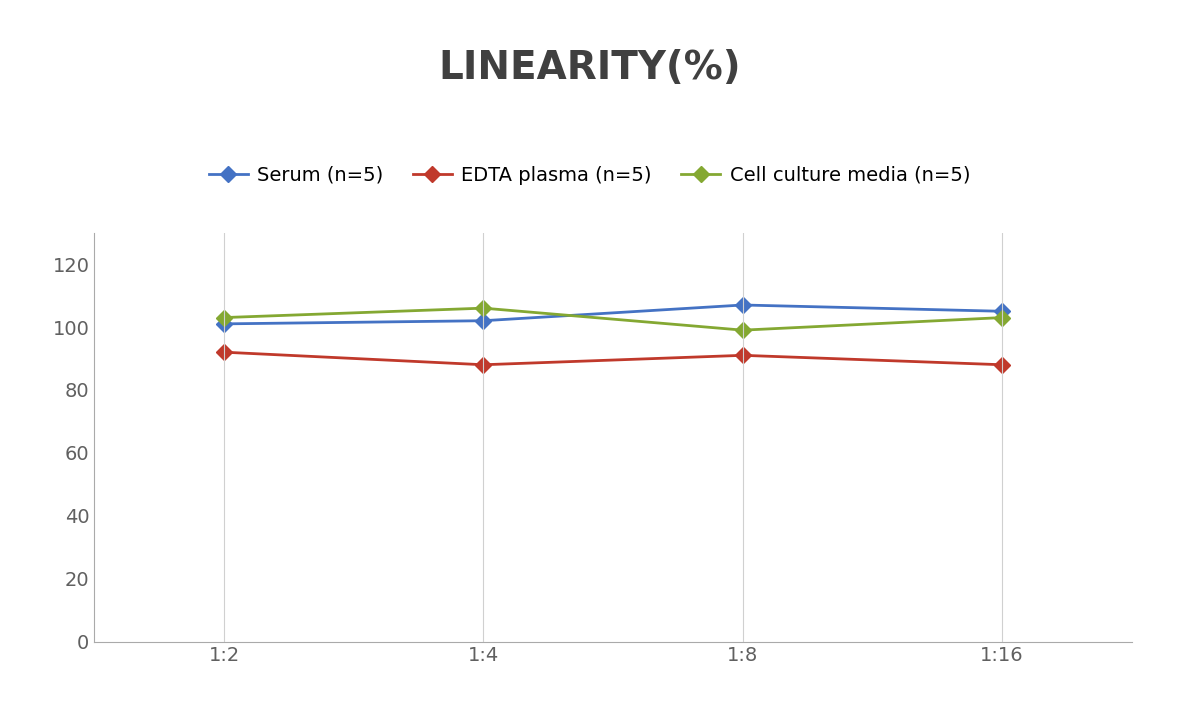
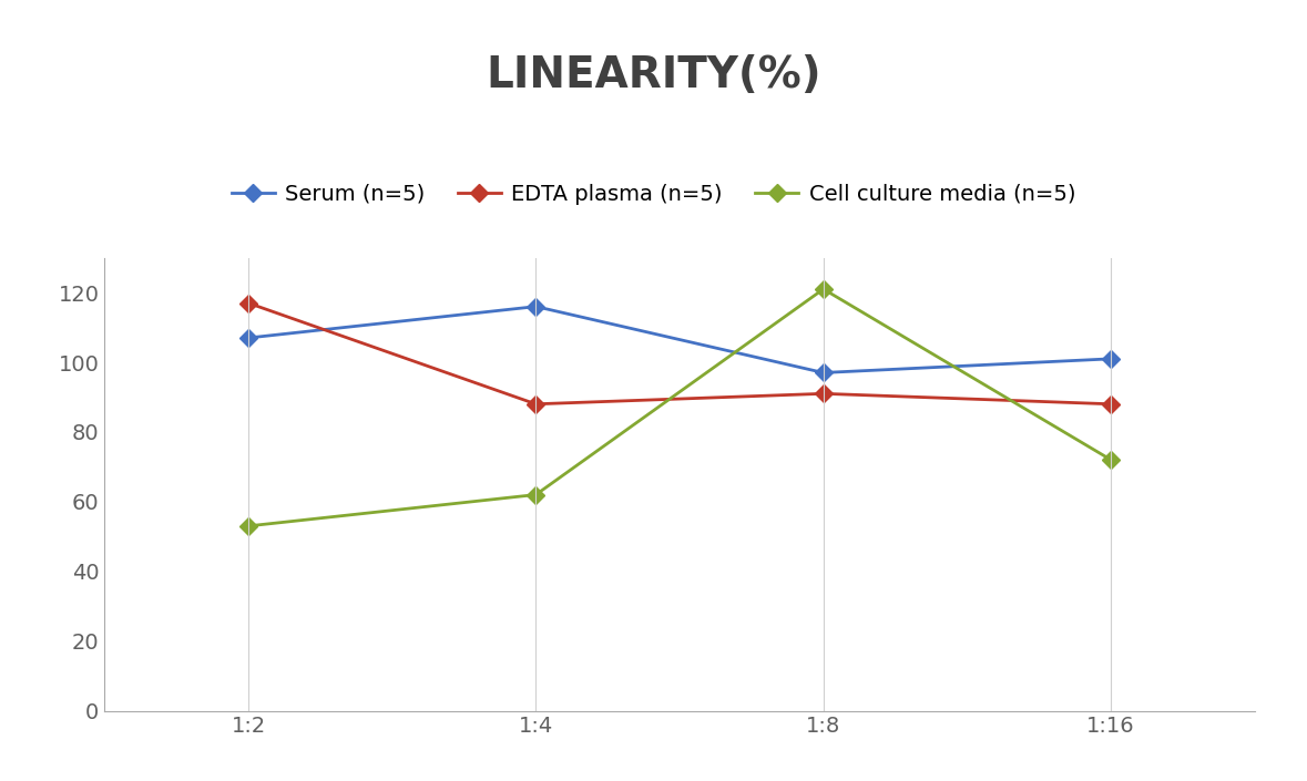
Serum (n=5)/1:2: 101 -> 107
EDTA plasma (n=5)/1:2: 92 -> 117
Cell culture media (n=5)/1:2: 103 -> 53
Serum (n=5)/1:4: 102 -> 116
Cell culture media (n=5)/1:4: 106 -> 62
Serum (n=5)/1:8: 107 -> 97
Cell culture media (n=5)/1:8: 99 -> 121
Serum (n=5)/1:16: 105 -> 101
Cell culture media (n=5)/1:16: 103 -> 72
